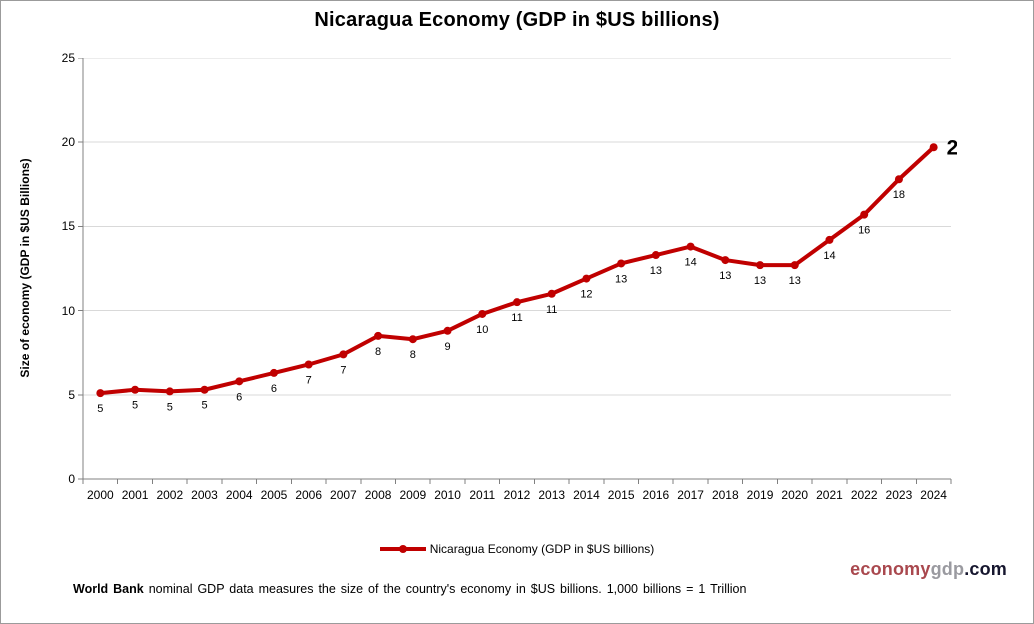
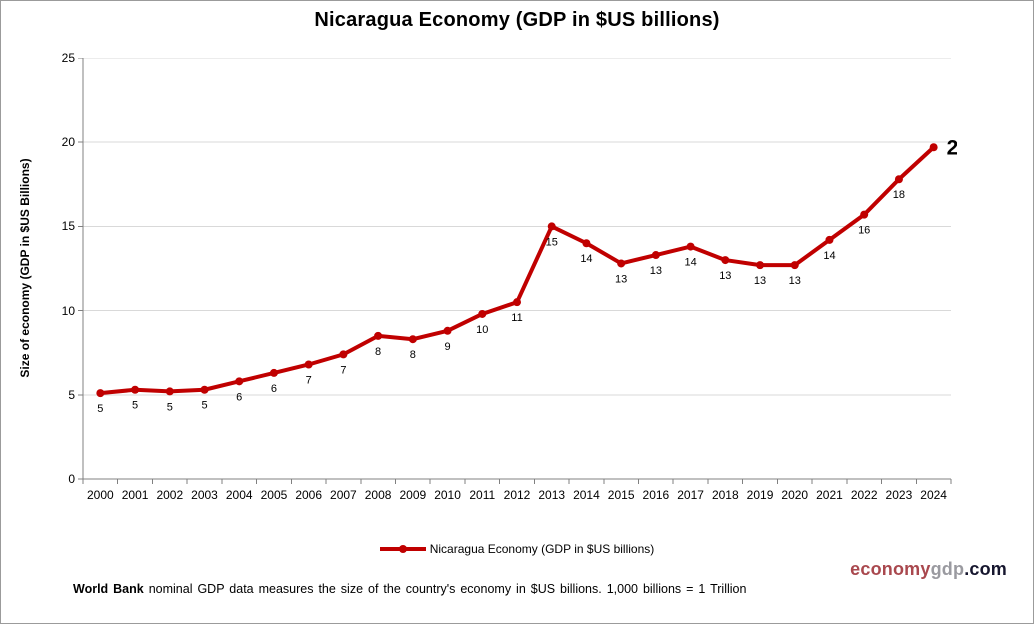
2013: 11 -> 15
2014: 12 -> 14
